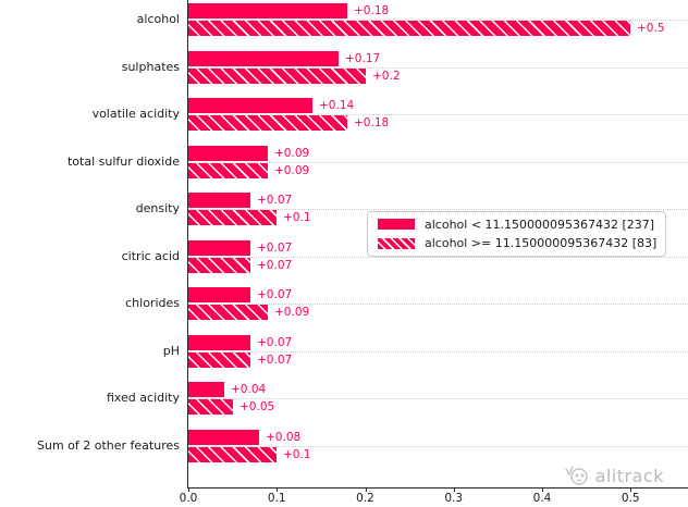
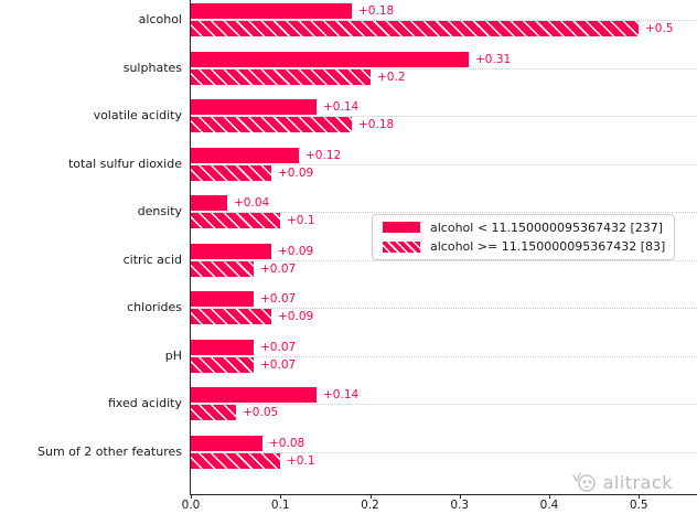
alcohol < 11.150000095367432 [237]/sulphates: +0.17 -> +0.31
alcohol < 11.150000095367432 [237]/total sulfur dioxide: +0.09 -> +0.12
alcohol < 11.150000095367432 [237]/density: +0.07 -> +0.04
alcohol < 11.150000095367432 [237]/citric acid: +0.07 -> +0.09
alcohol < 11.150000095367432 [237]/fixed acidity: +0.04 -> +0.14
